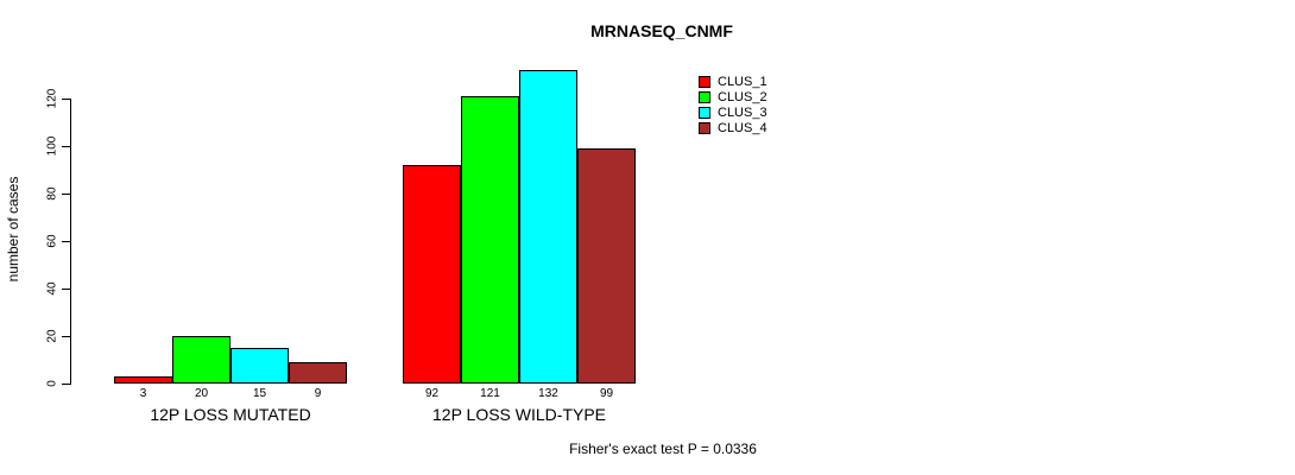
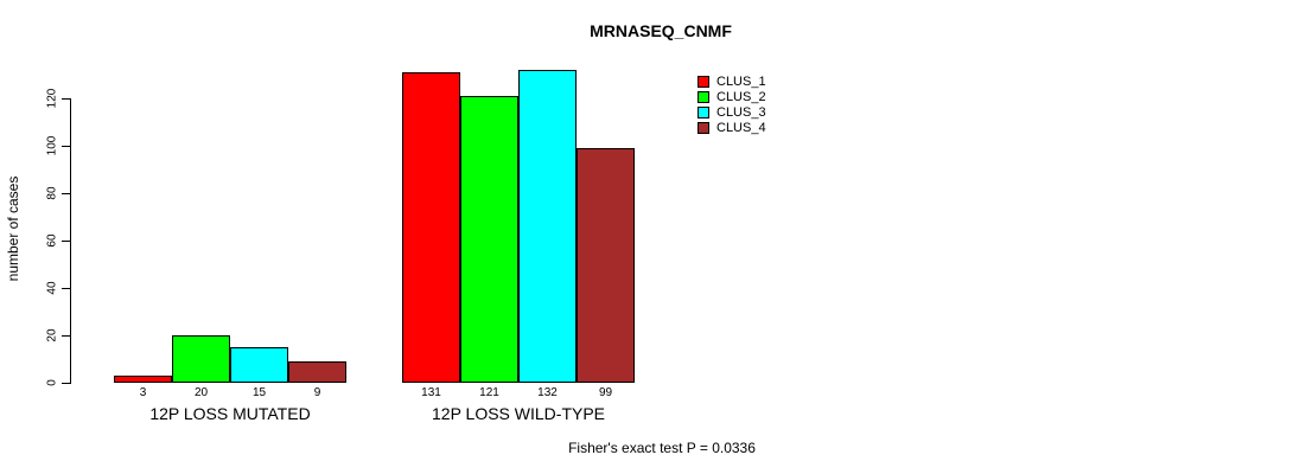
CLUS_1/12P LOSS WILD-TYPE: 92 -> 131
